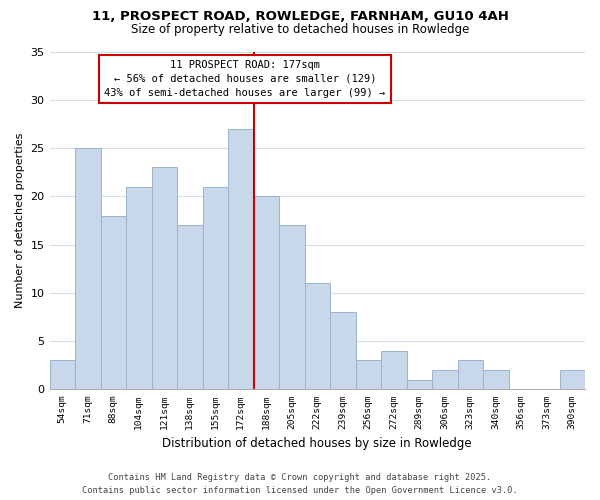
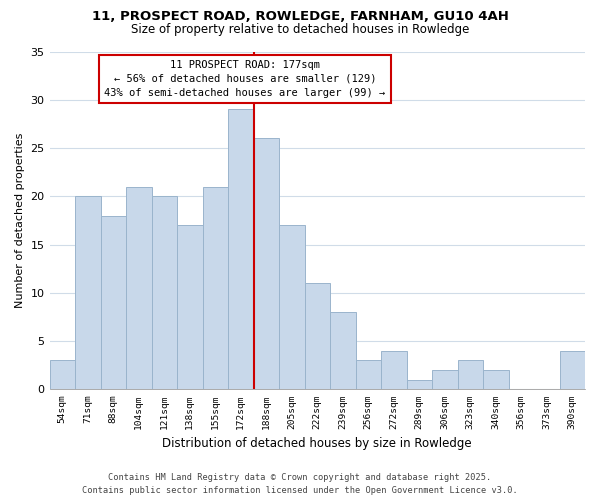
71sqm: 25 -> 20
121sqm: 23 -> 20
172sqm: 27 -> 29
188sqm: 20 -> 26
390sqm: 2 -> 4
